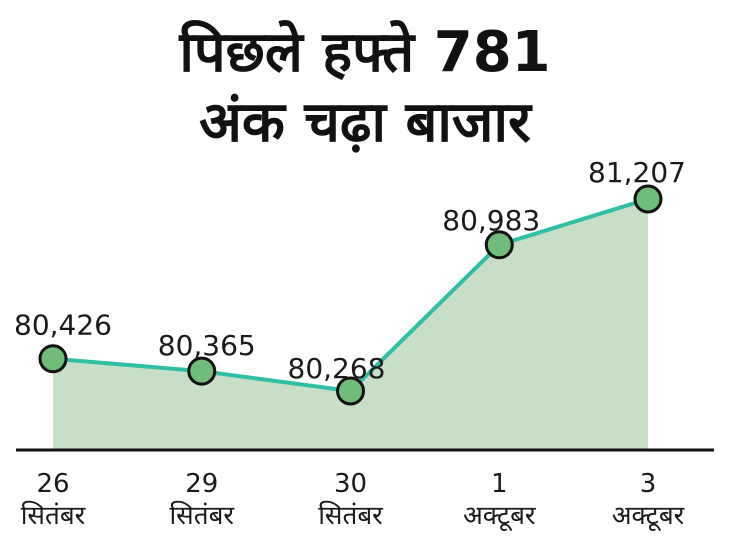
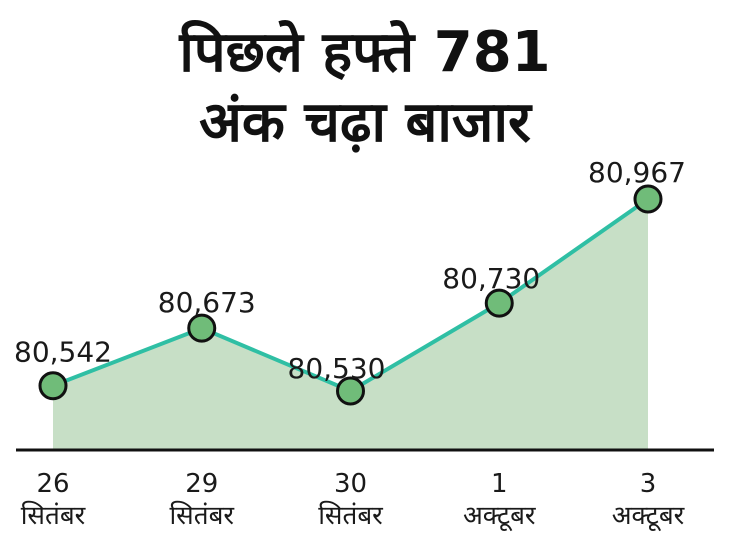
26 सितंबर: 80,426 -> 80,542
29 सितंबर: 80,365 -> 80,673
30 सितंबर: 80,268 -> 80,530
1 अक्टूबर: 80,983 -> 80,730
3 अक्टूबर: 81,207 -> 80,967
